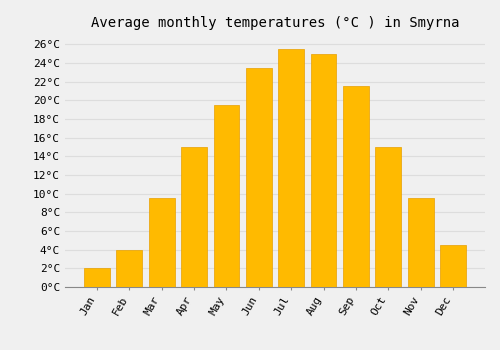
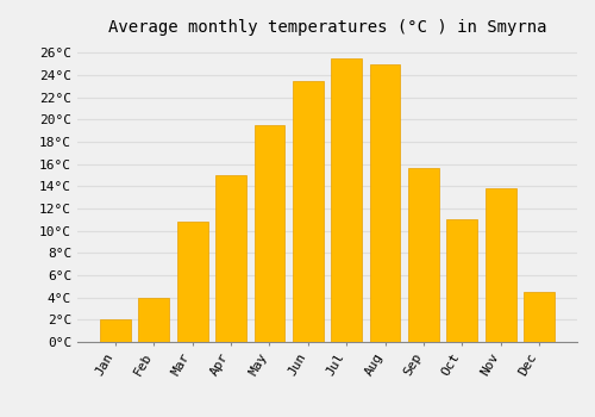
Mar: 9.5°C -> 10.8°C
Sep: 21.5°C -> 15.6°C
Oct: 15.0°C -> 11.0°C
Nov: 9.5°C -> 13.8°C
